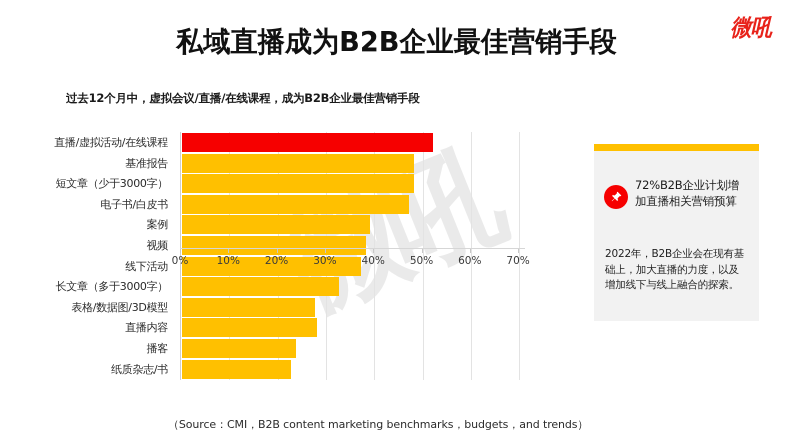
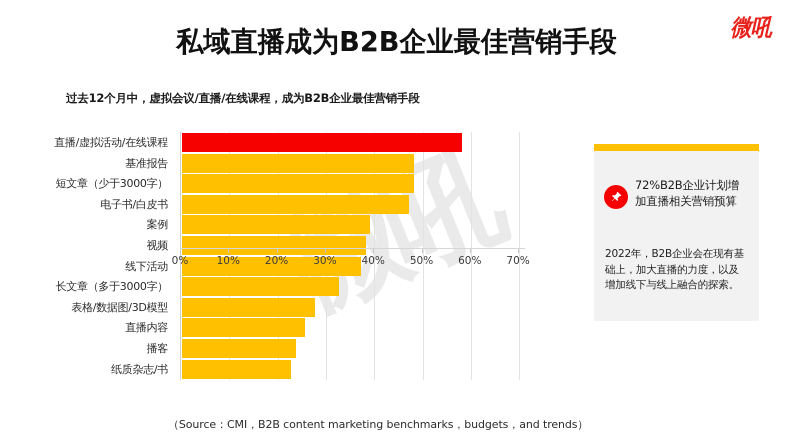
直播/虚拟活动/在线课程: 52% -> 58%
直播内容: 28% -> 26%
